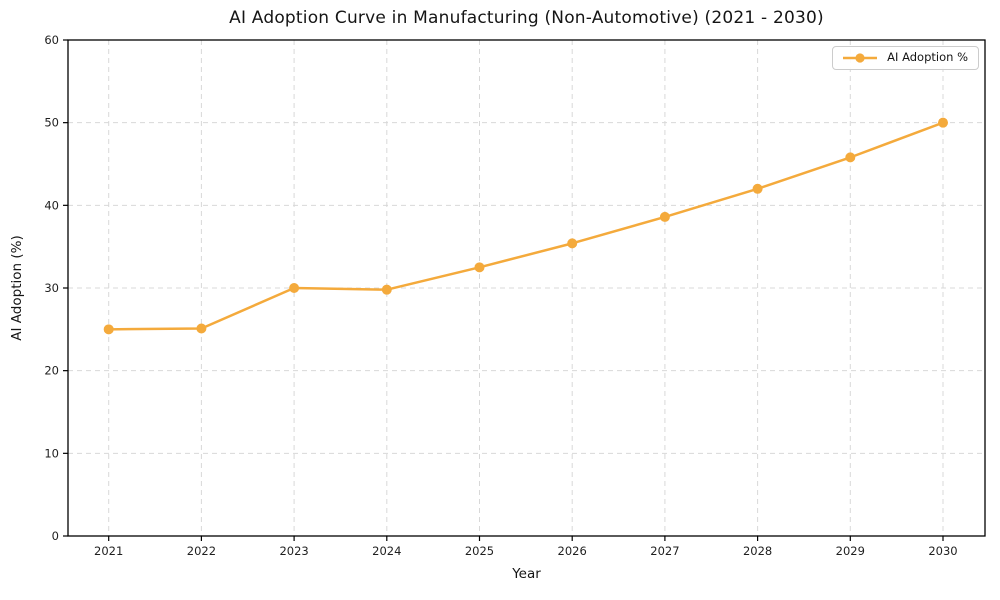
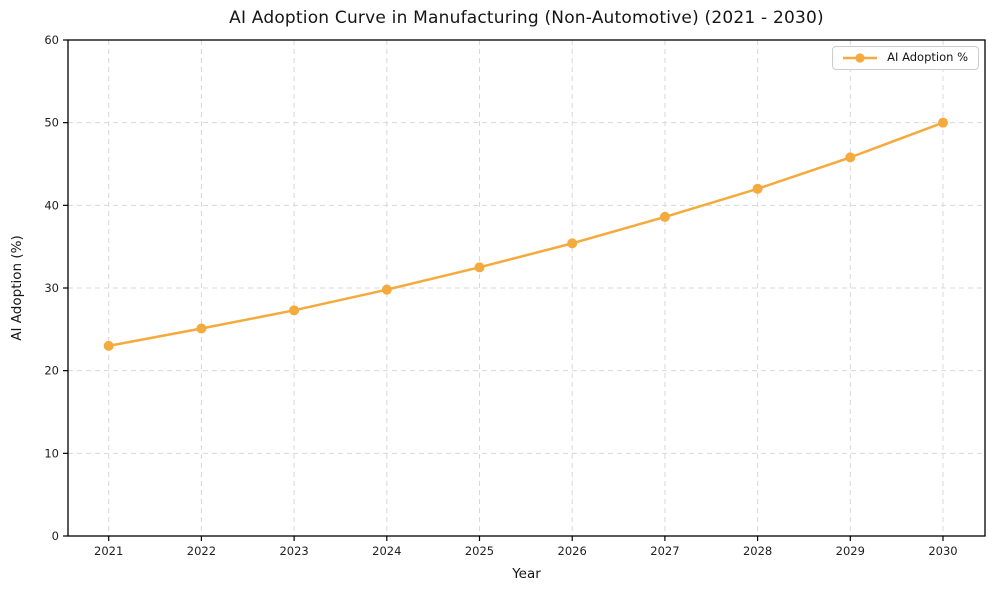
2021: 25 -> 23
2023: 30 -> 27
